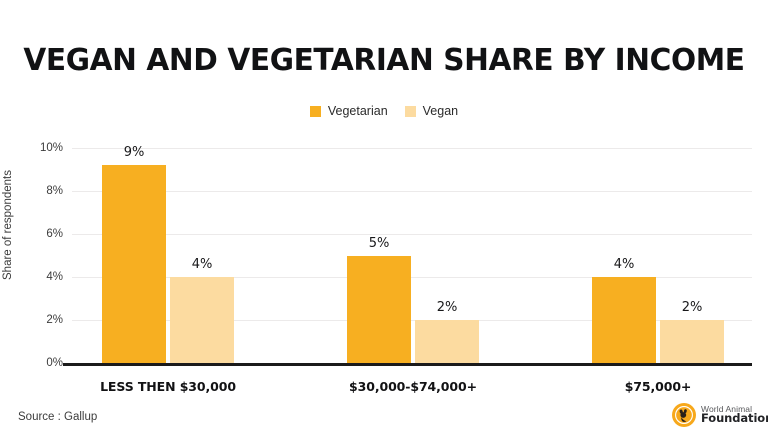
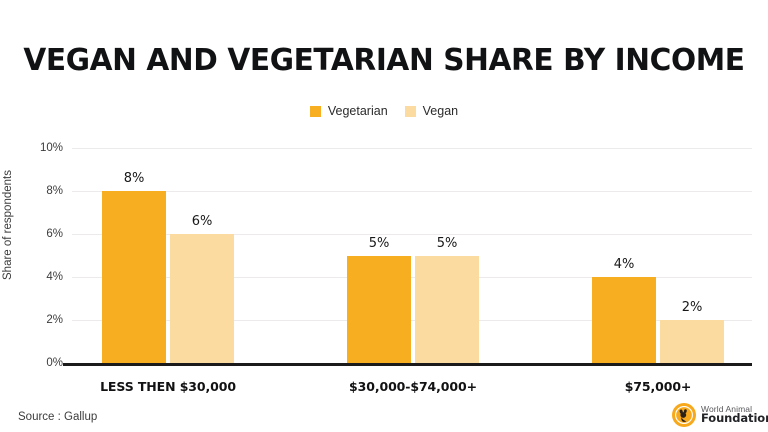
Vegetarian/LESS THEN $30,000: 9% -> 8%
Vegan/LESS THEN $30,000: 4% -> 6%
Vegan/$30,000-$74,000+: 2% -> 5%
